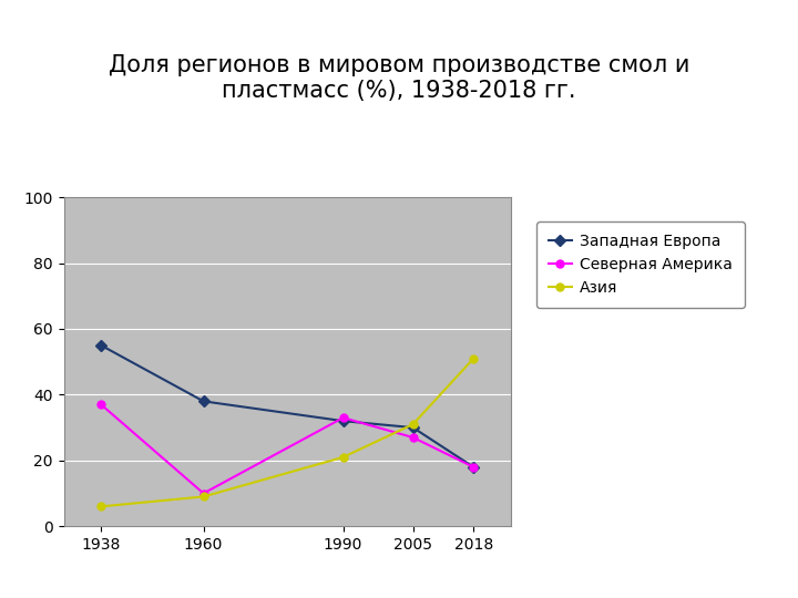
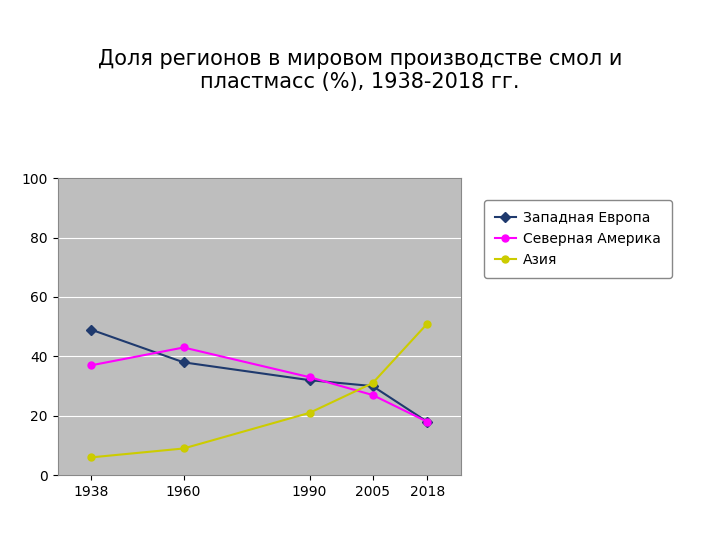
Западная Европа/1938: 55 -> 49
Северная Америка/1960: 10 -> 43
